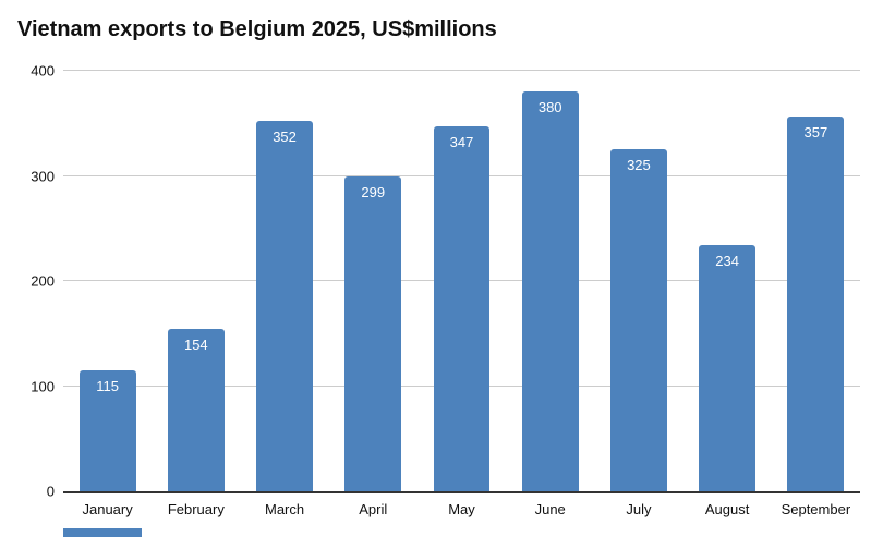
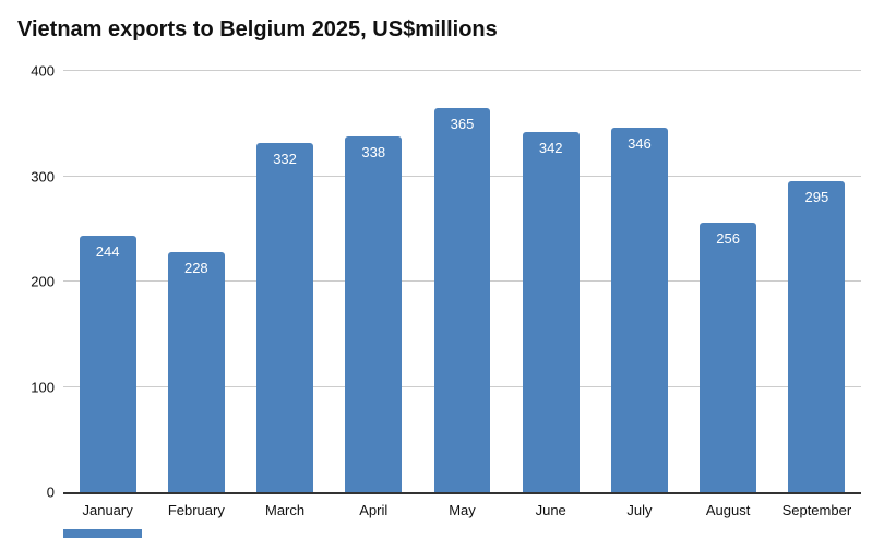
January: 115 -> 244
February: 154 -> 228
March: 352 -> 332
April: 299 -> 338
May: 347 -> 365
June: 380 -> 342
July: 325 -> 346
August: 234 -> 256
September: 357 -> 295
